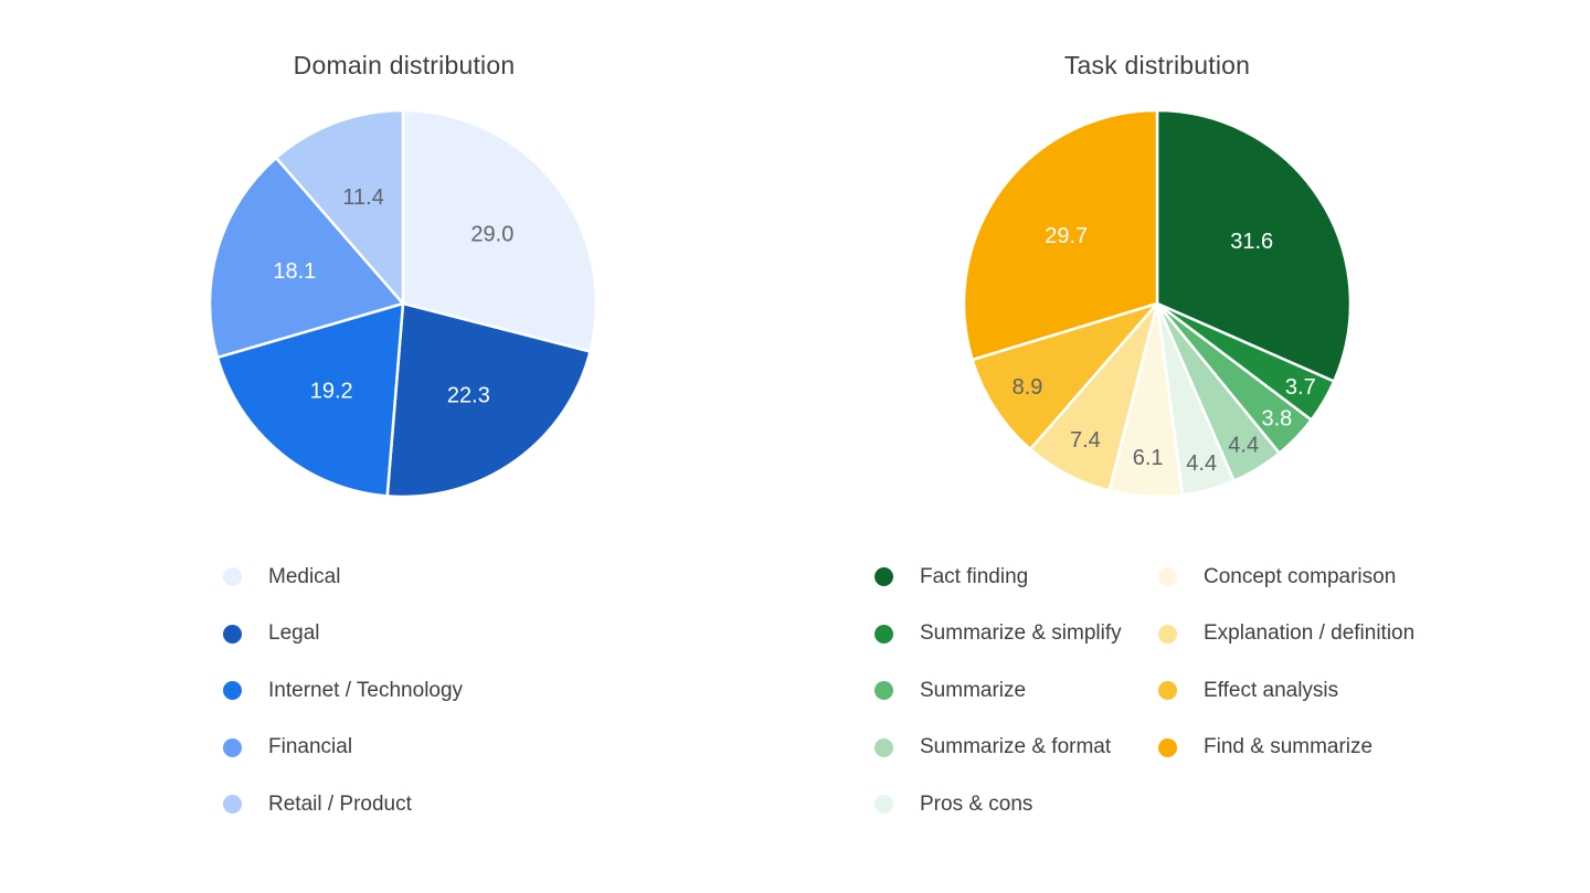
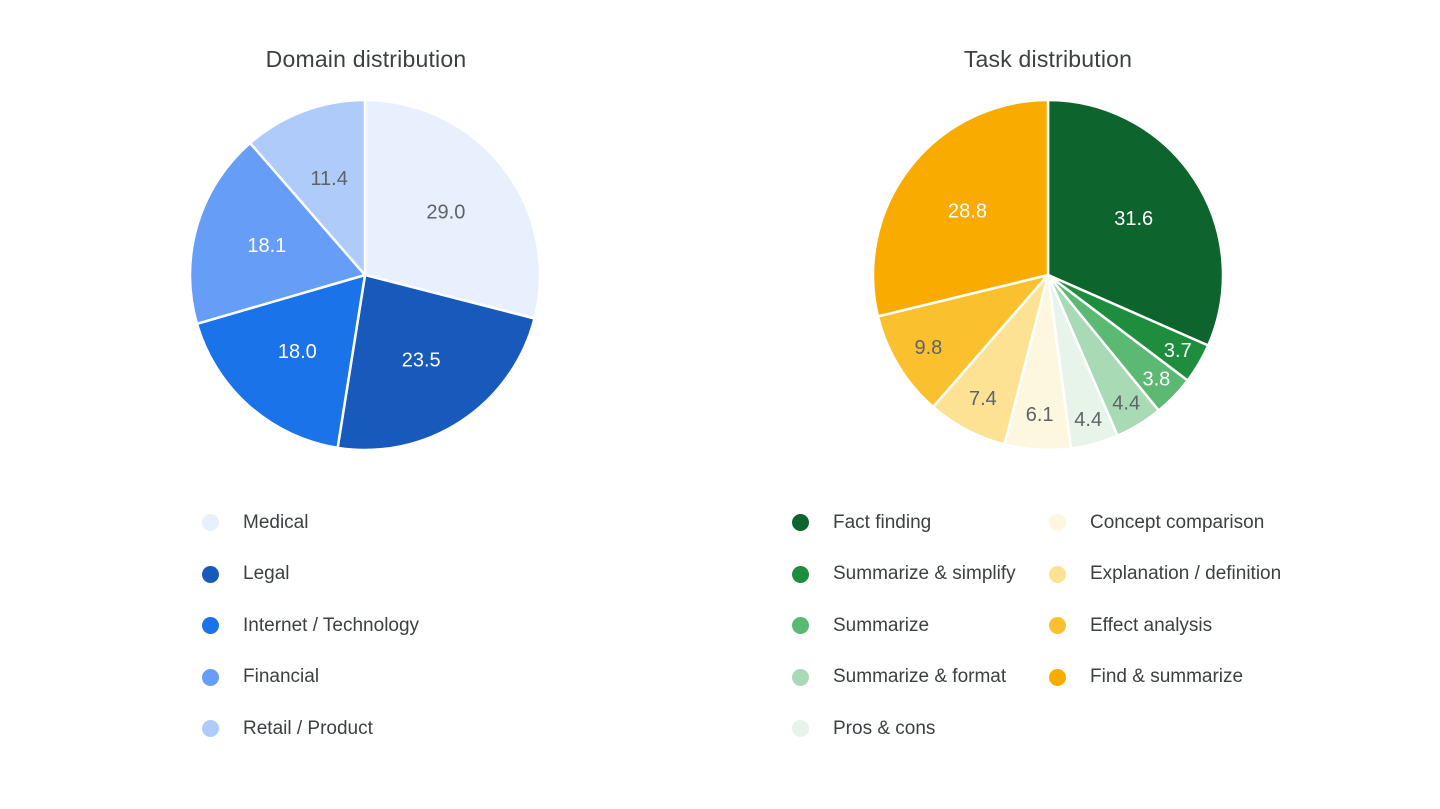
Domain distribution/Legal: 22.3 -> 23.5
Domain distribution/Internet / Technology: 19.2 -> 18.0
Task distribution/Effect analysis: 8.9 -> 9.8
Task distribution/Find & summarize: 29.7 -> 28.8
